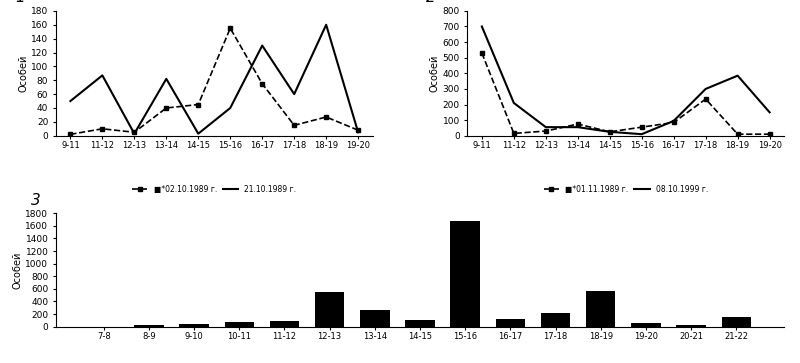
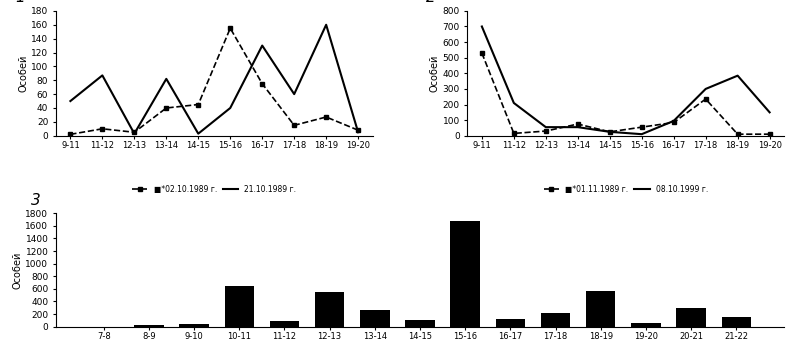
10-11: 80 -> 640
20-21: 20 -> 300
